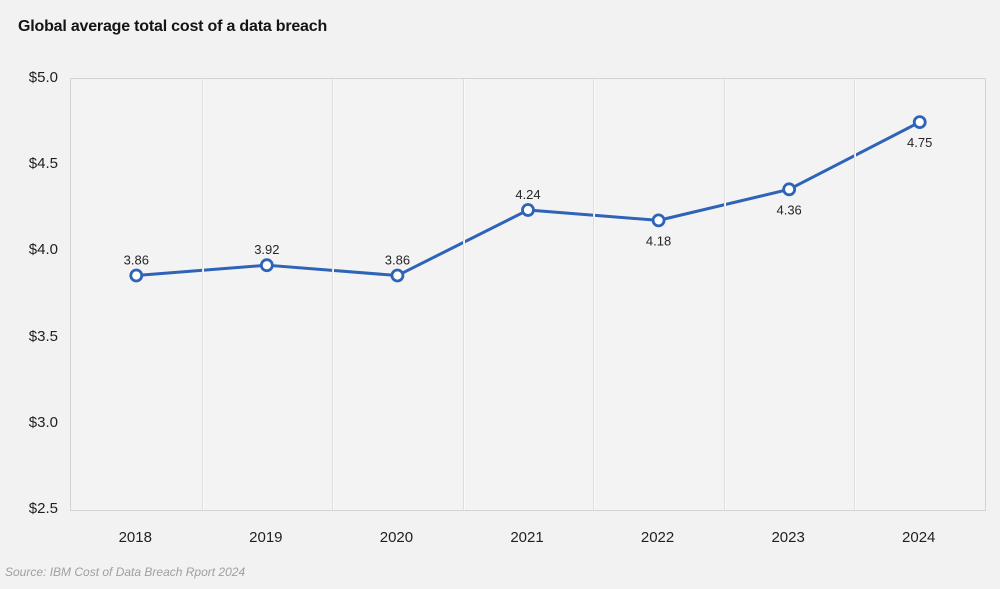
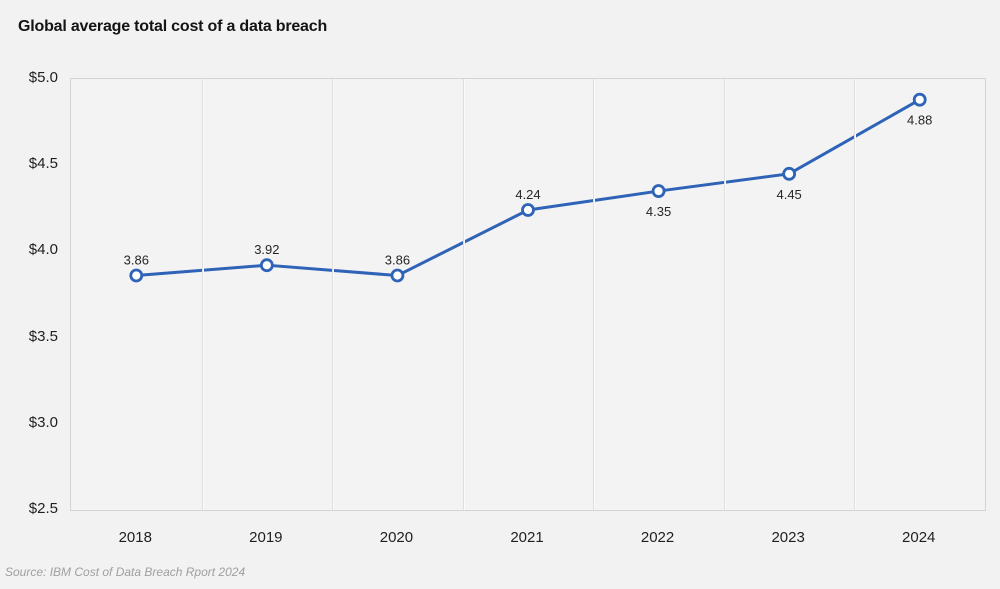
2022: 4.18 -> 4.35
2023: 4.36 -> 4.45
2024: 4.75 -> 4.88
